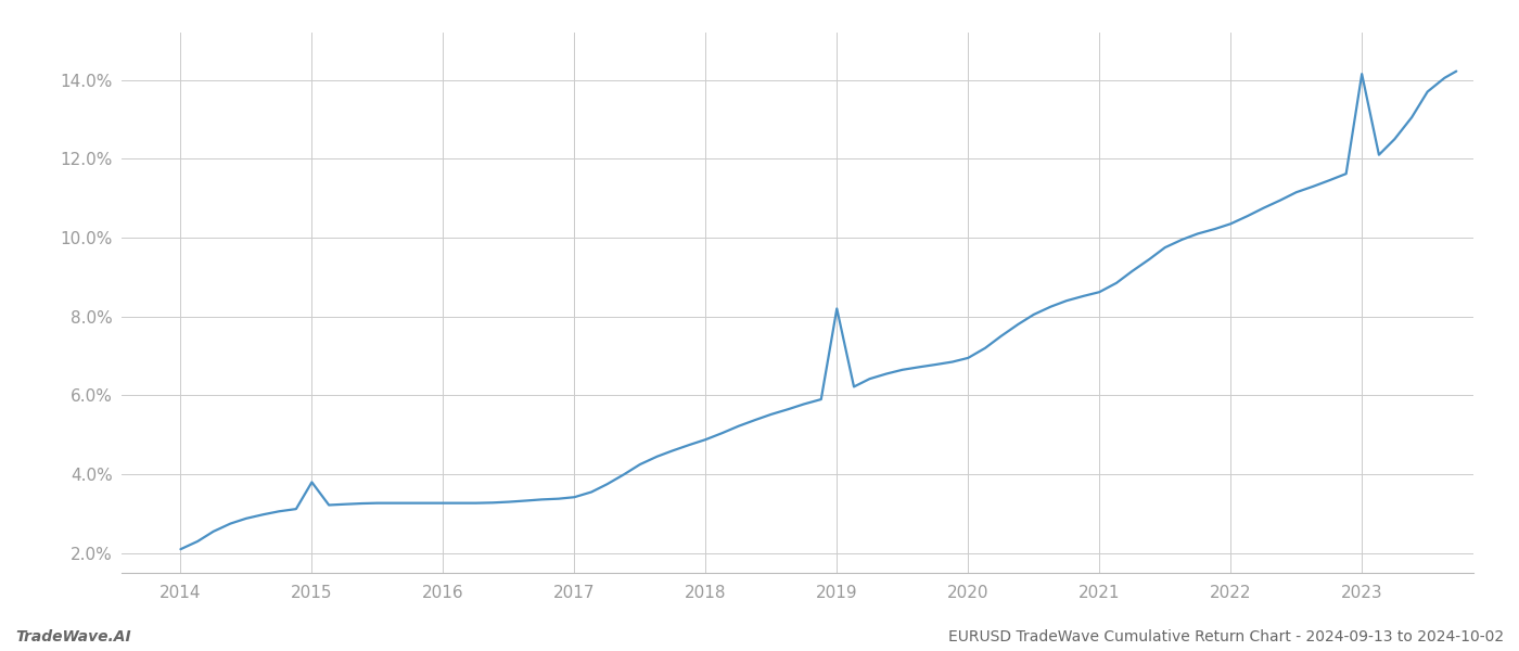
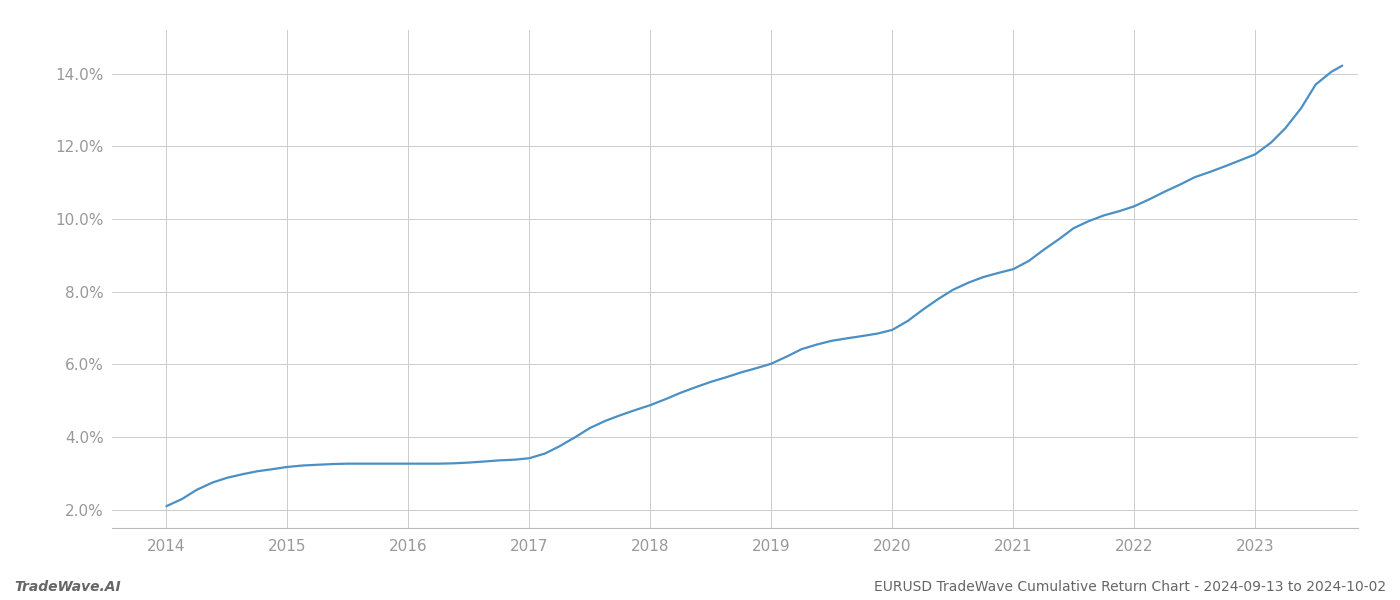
2015: 3.80% -> 3.18%
2019: 8.20% -> 6.02%
2023: 14.15% -> 11.78%
